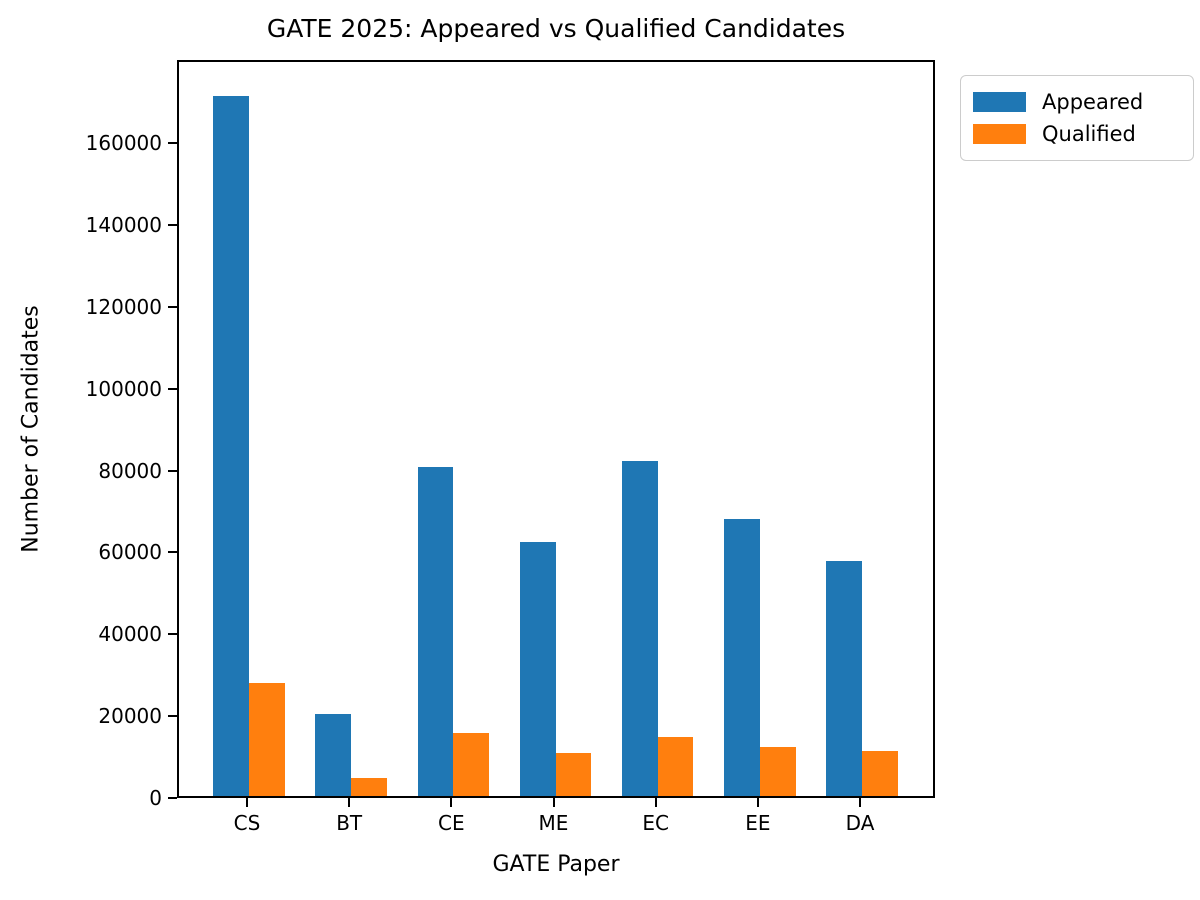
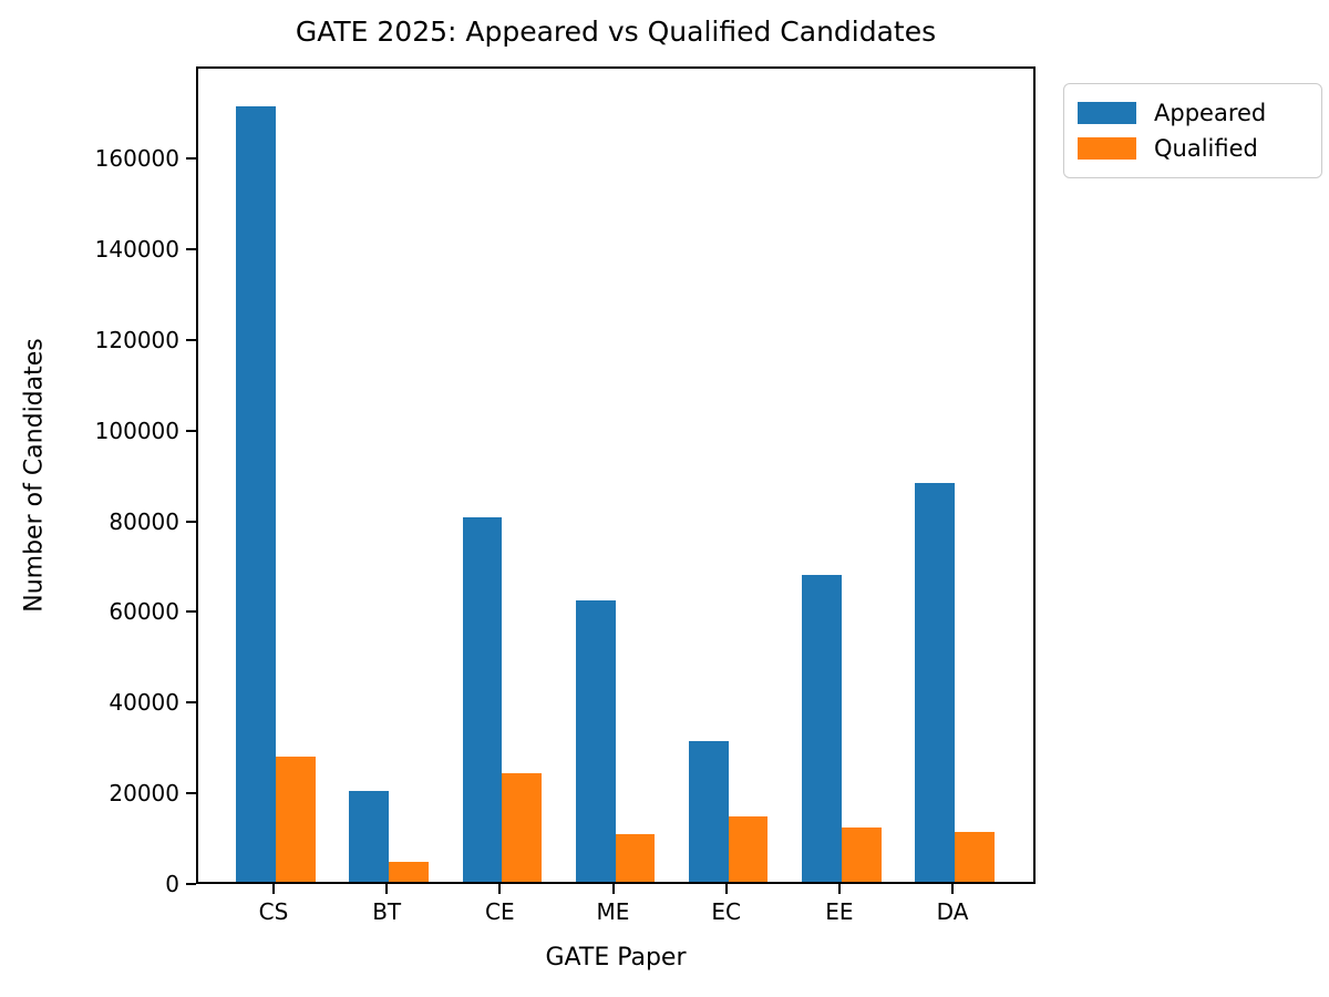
Qualified/CE: 15000 -> 24000
Appeared/EC: 82000 -> 31000
Appeared/DA: 58000 -> 88000
